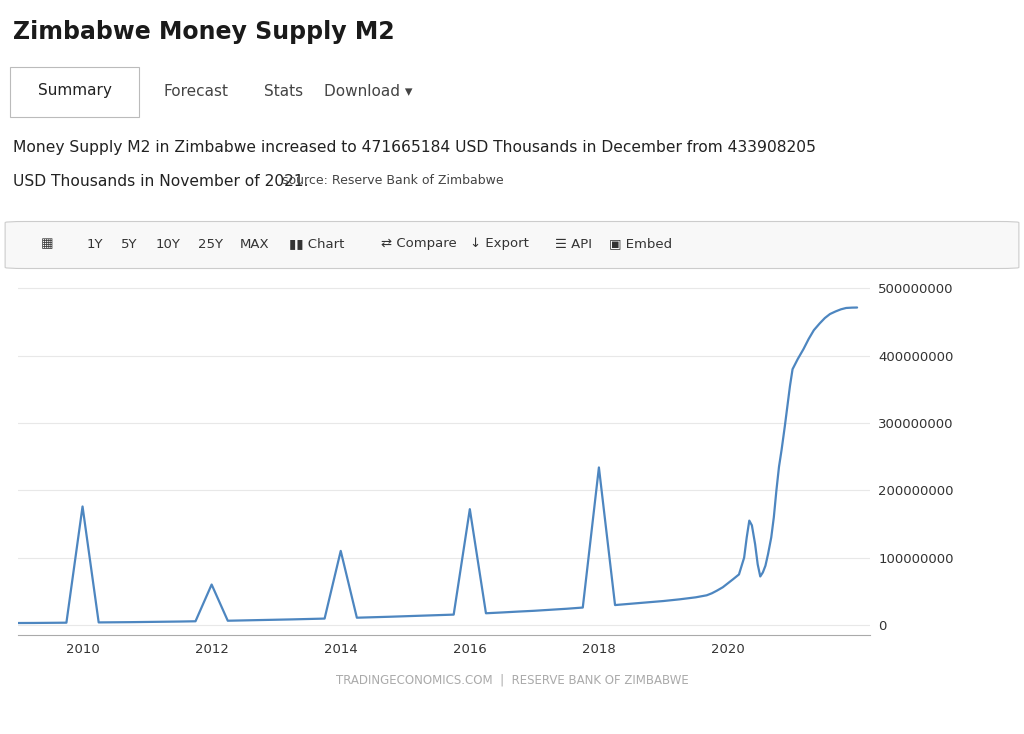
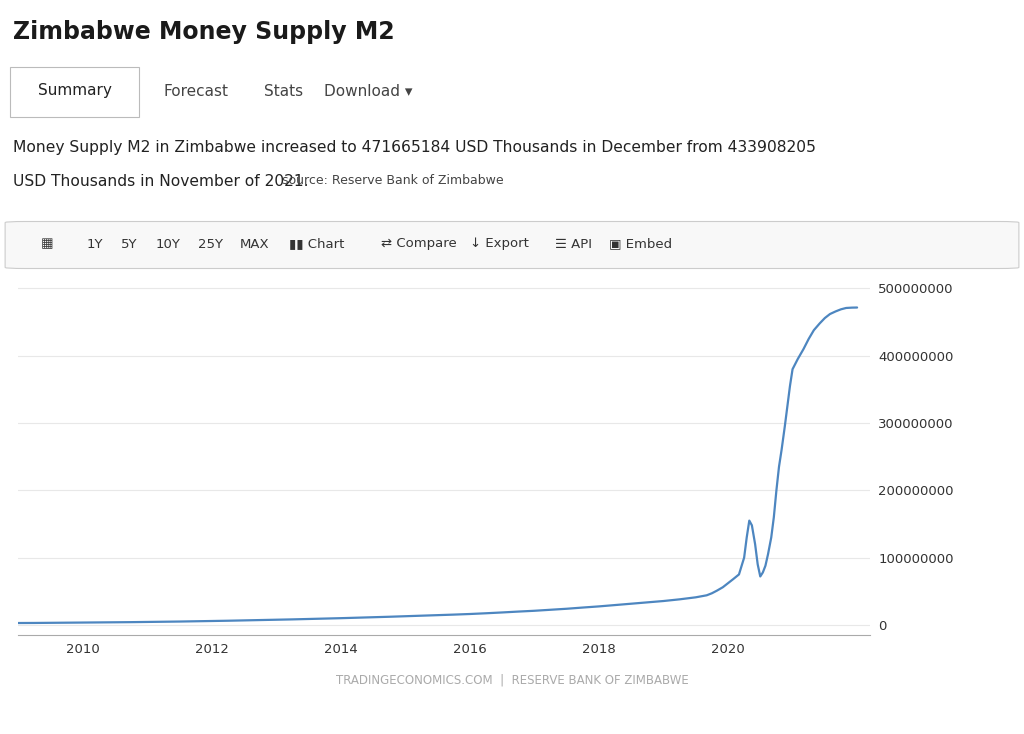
2010: 176000000 -> 4000000
2012: 60000000 -> 6000000
2014: 110000000 -> 10000000
2016: 172000000 -> 16000000
2018: 234000000 -> 28000000
